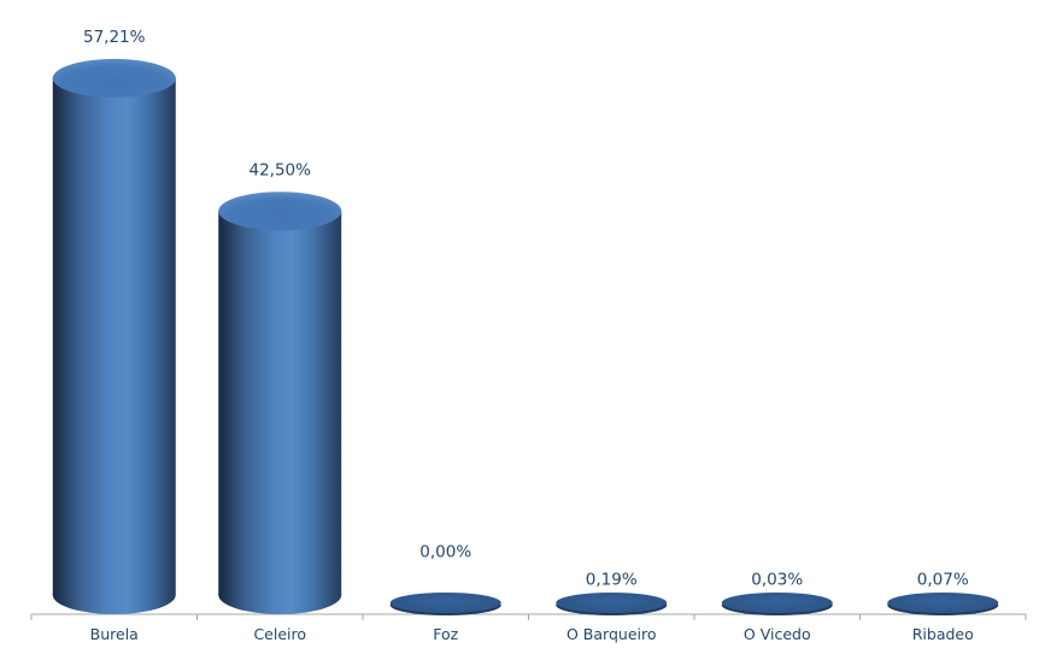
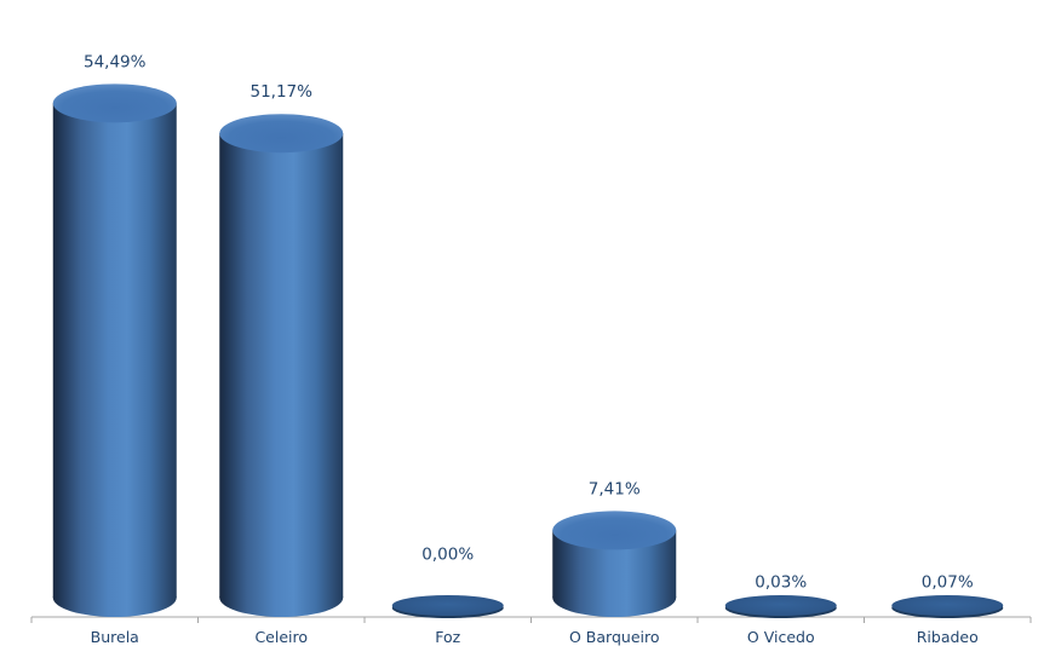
Burela: 57,21% -> 54,49%
Celeiro: 42,50% -> 51,17%
O Barqueiro: 0,19% -> 7,41%
